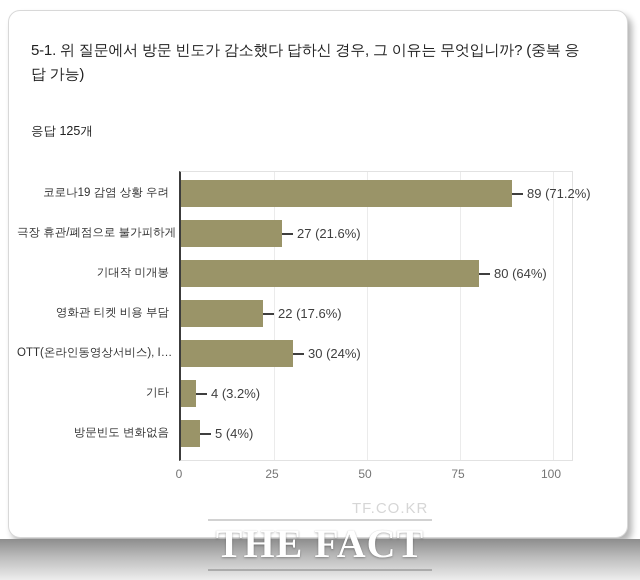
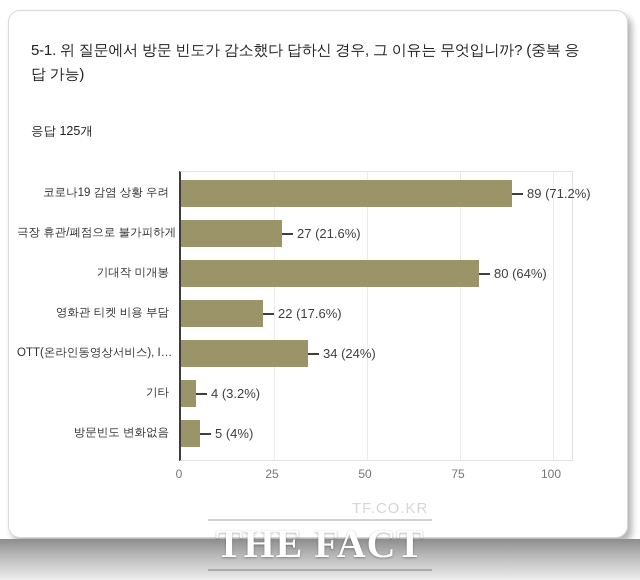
OTT(온라인동영상서비스), I…: 30 -> 34
